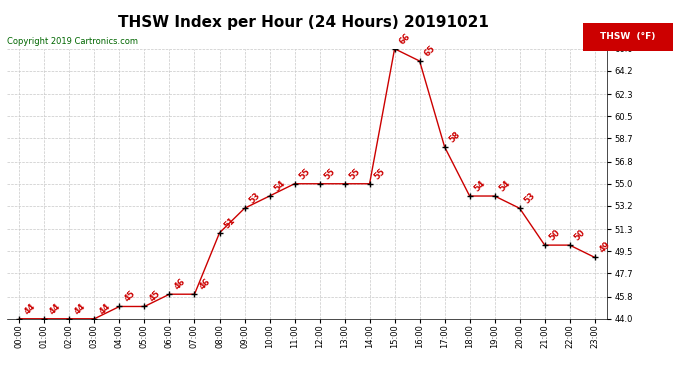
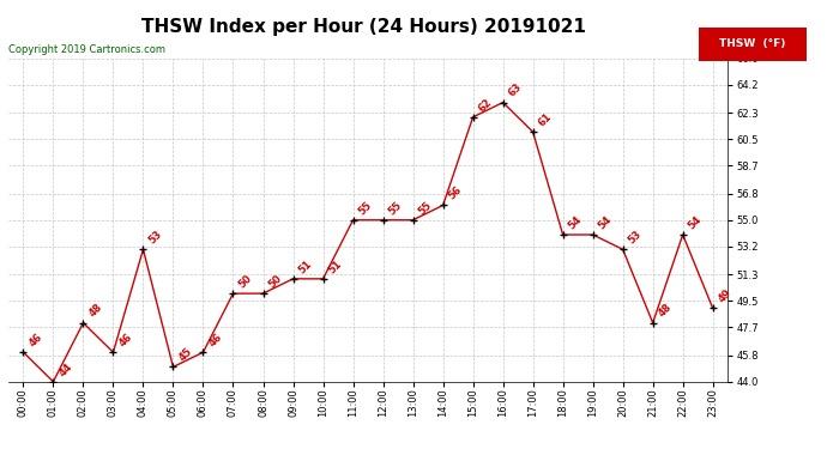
00:00: 44 -> 46
02:00: 44 -> 48
03:00: 44 -> 46
04:00: 45 -> 53
07:00: 46 -> 50
08:00: 51 -> 50
09:00: 53 -> 51
10:00: 54 -> 51
14:00: 55 -> 56
15:00: 66 -> 62
16:00: 65 -> 63
17:00: 58 -> 61
21:00: 50 -> 48
22:00: 50 -> 54
